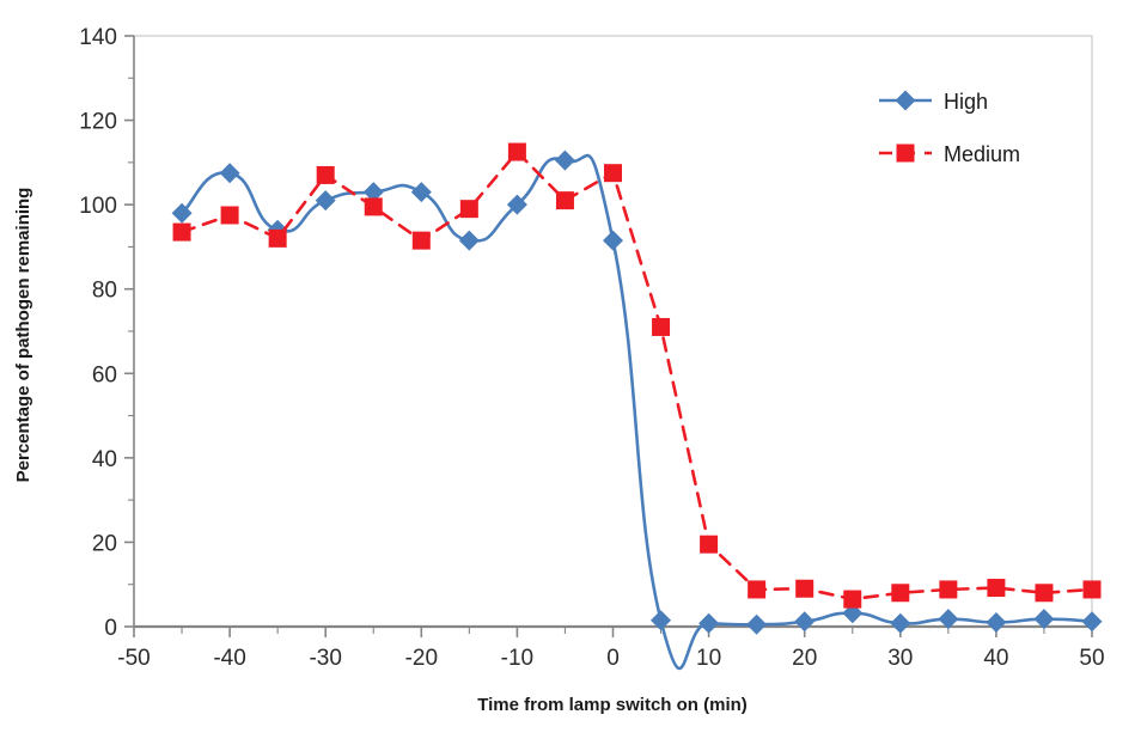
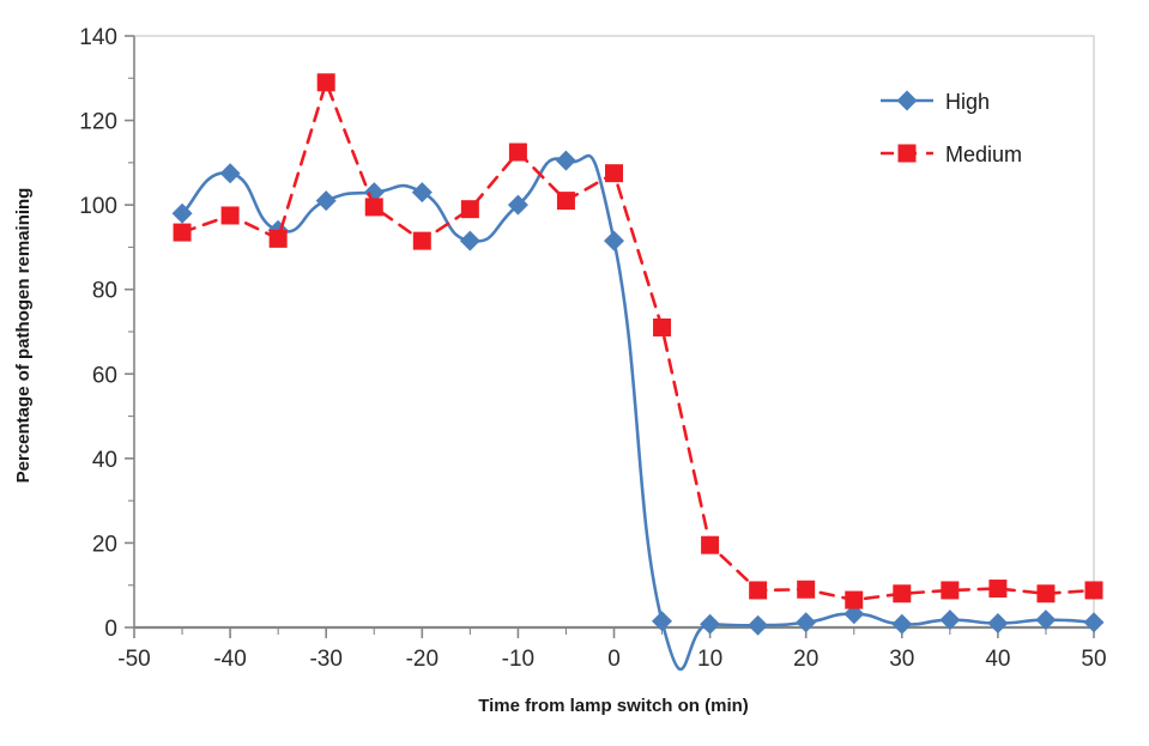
Medium/-30: 107 -> 129
